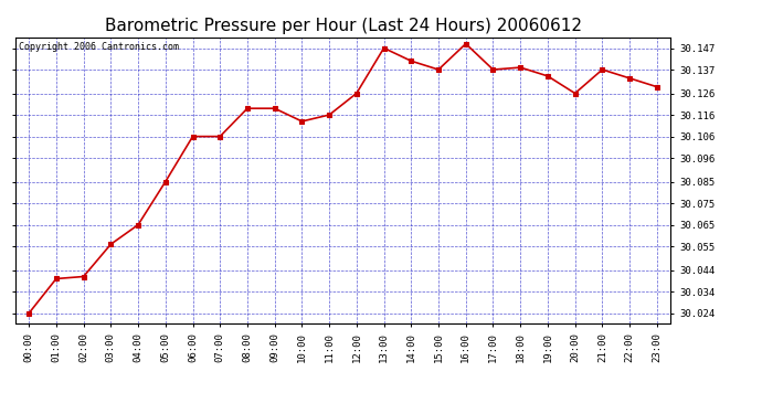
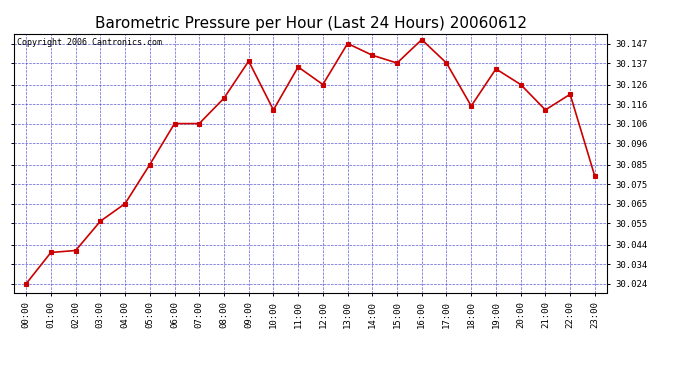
09:00: 30.119 -> 30.138
11:00: 30.116 -> 30.135
18:00: 30.138 -> 30.115
21:00: 30.137 -> 30.113
22:00: 30.133 -> 30.121
23:00: 30.129 -> 30.079
